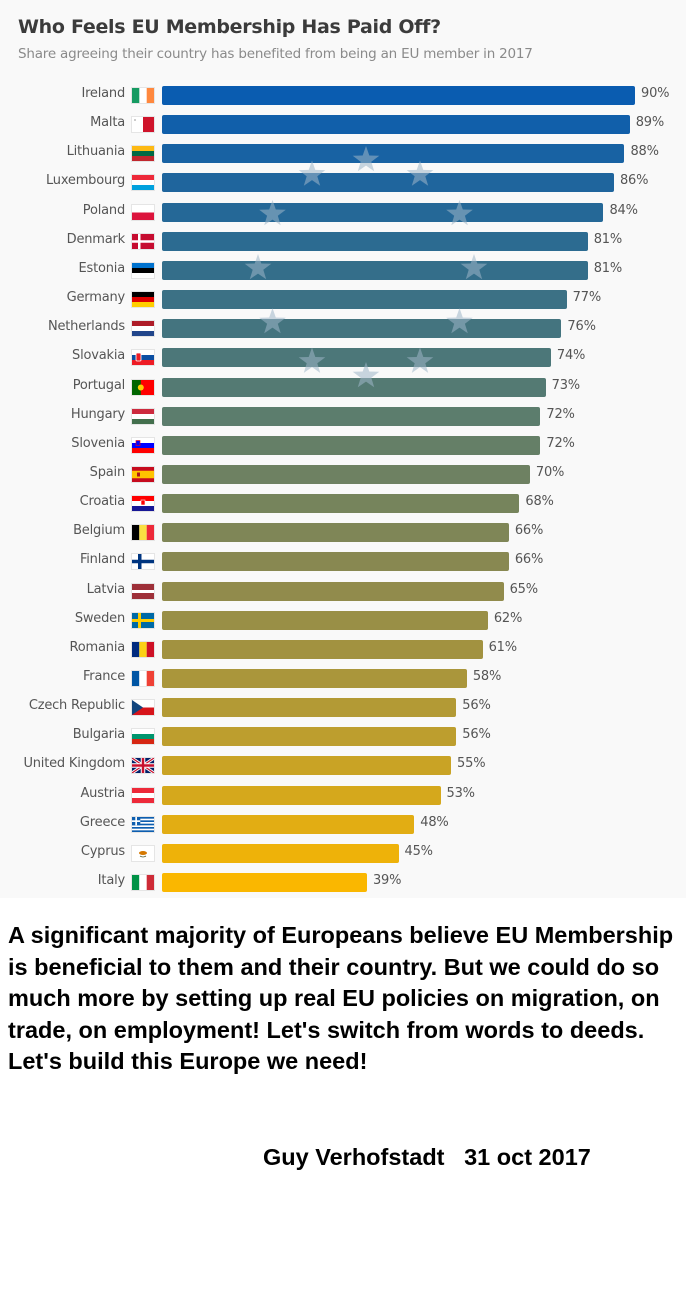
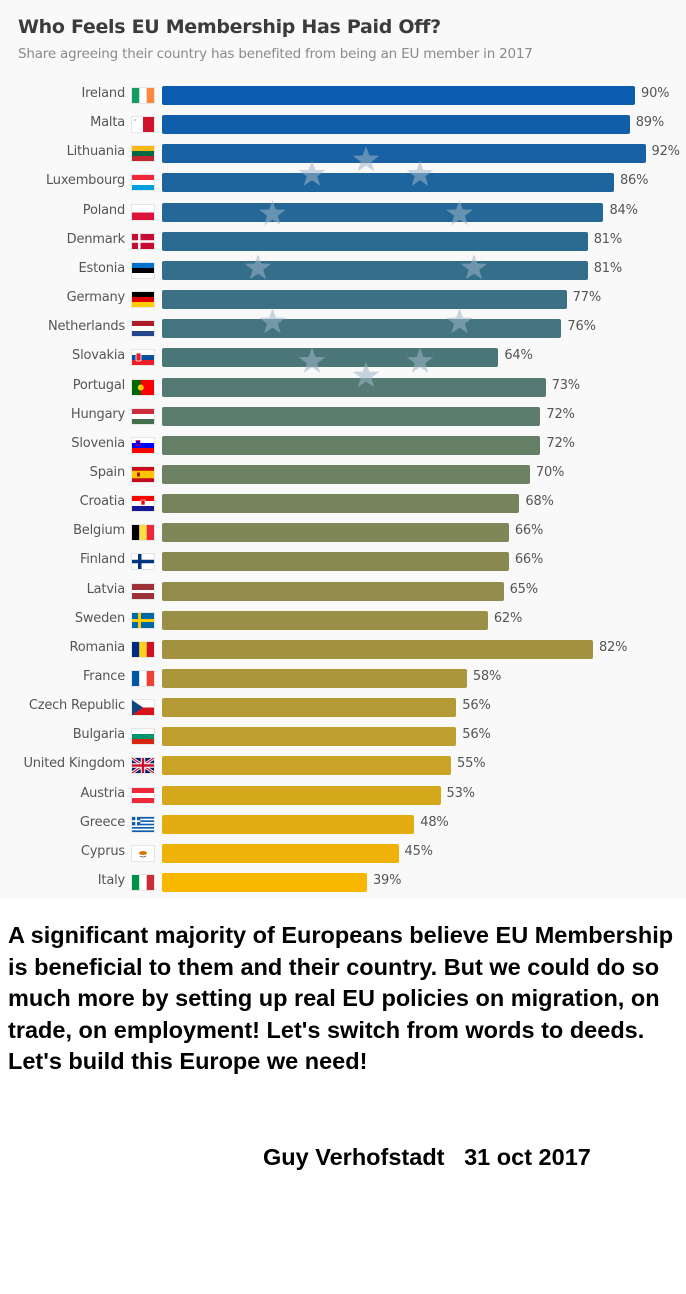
Lithuania: 88% -> 92%
Slovakia: 74% -> 64%
Romania: 61% -> 82%
